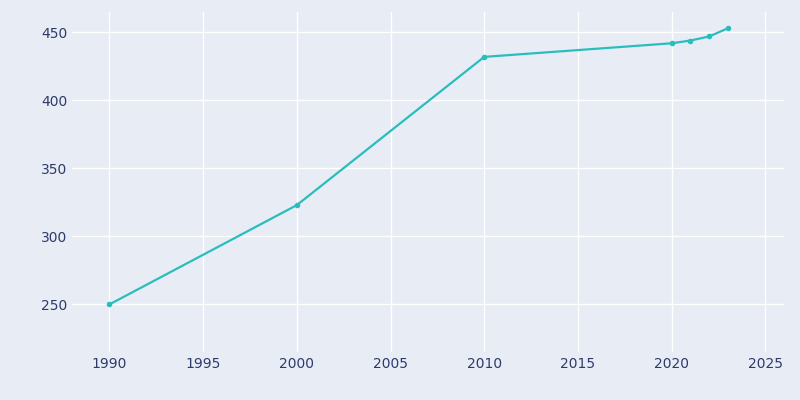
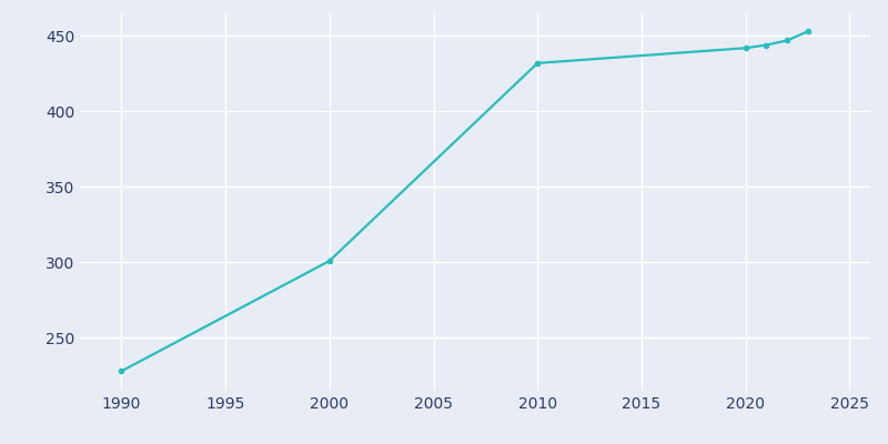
1990: 250 -> 228
2000: 323 -> 301
